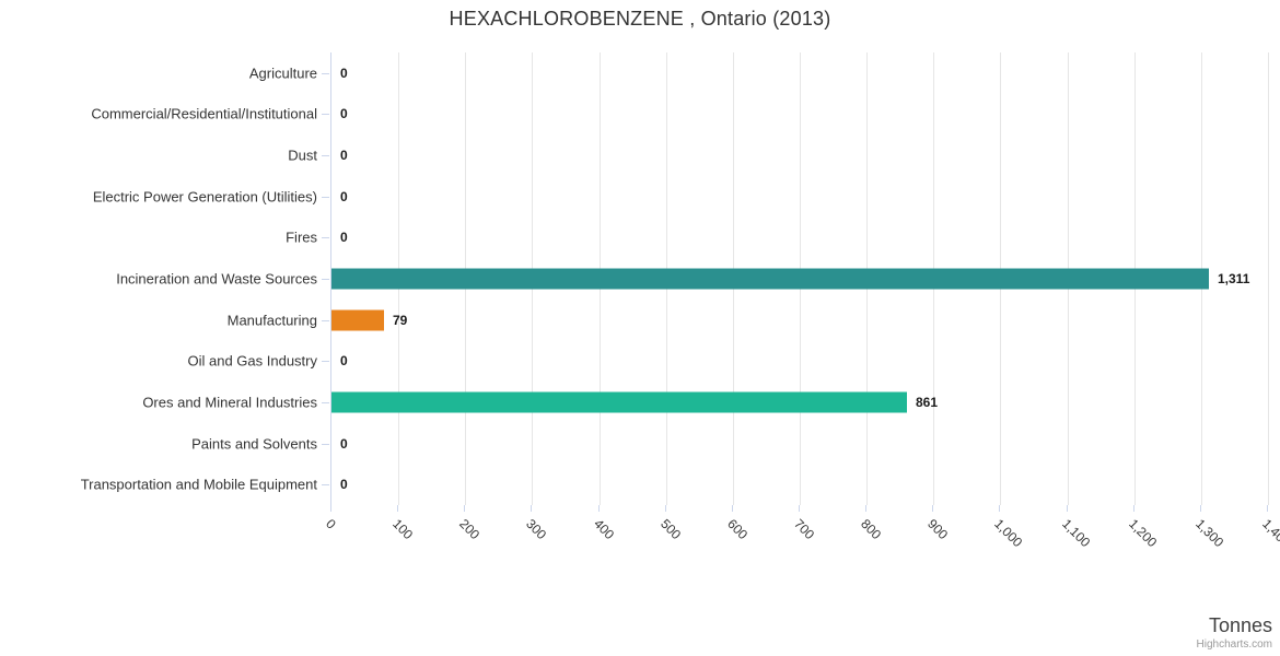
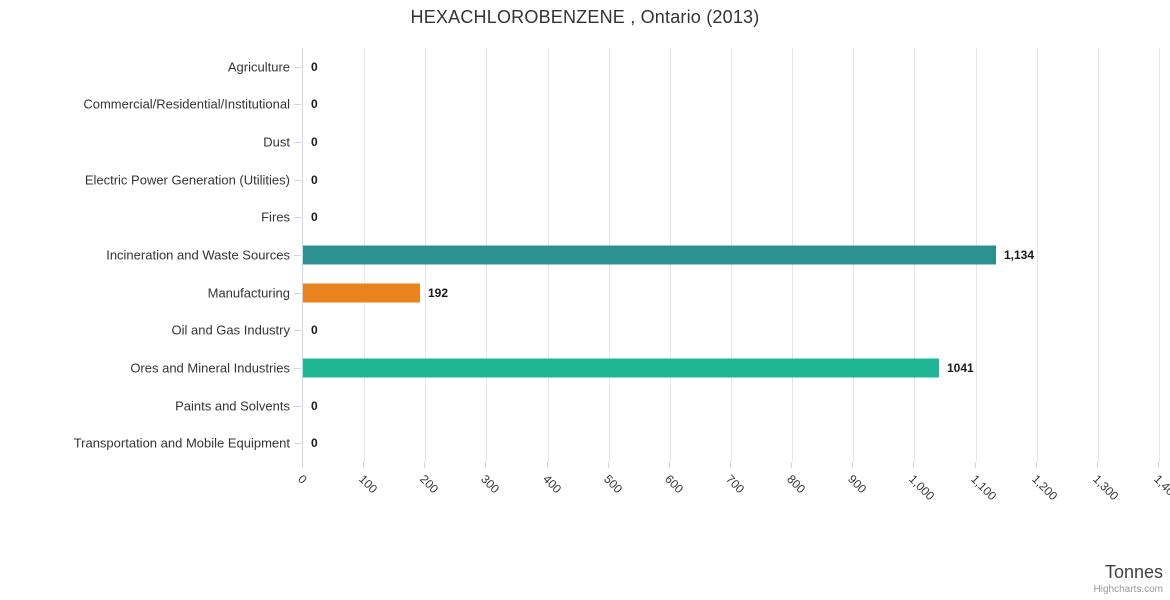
Incineration and Waste Sources: 1,311 -> 1,134
Manufacturing: 79 -> 192
Ores and Mineral Industries: 861 -> 1041
